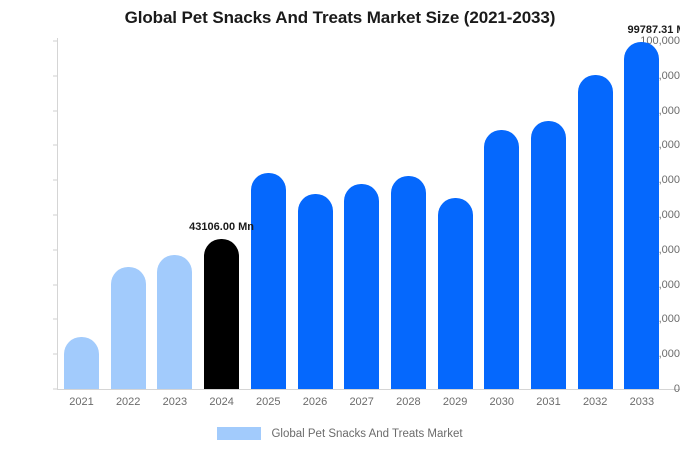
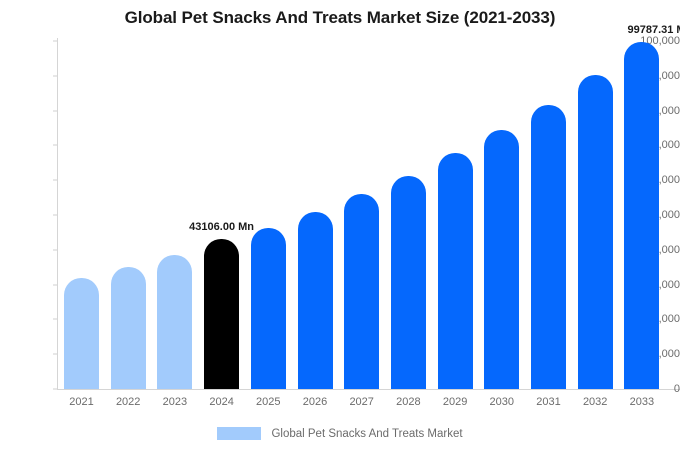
2021: 15000 -> 32000
2025: 62000 -> 46000
2026: 56000 -> 51000
2027: 59000 -> 56000
2029: 55000 -> 68000
2031: 77000 -> 82000
